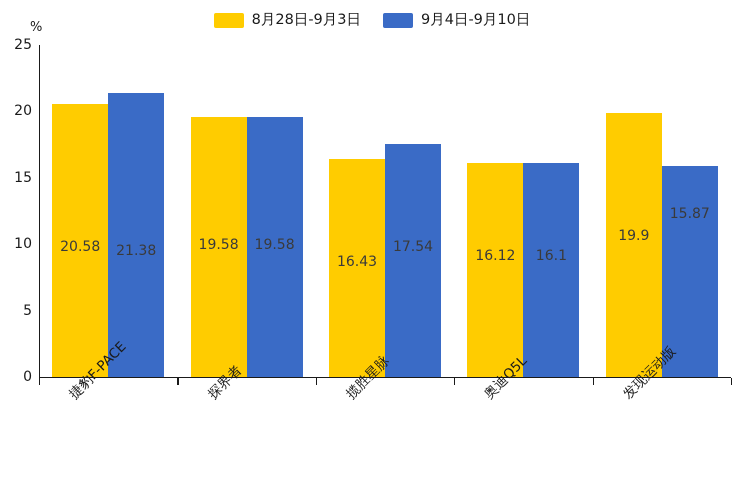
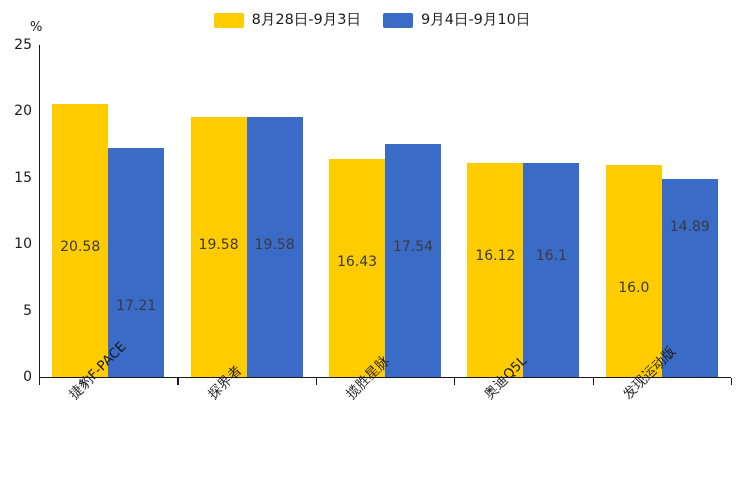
9月4日-9月10日/捷豹F-PACE: 21.38 -> 17.21
8月28日-9月3日/发现运动版: 19.9 -> 16.0
9月4日-9月10日/发现运动版: 15.87 -> 14.89
